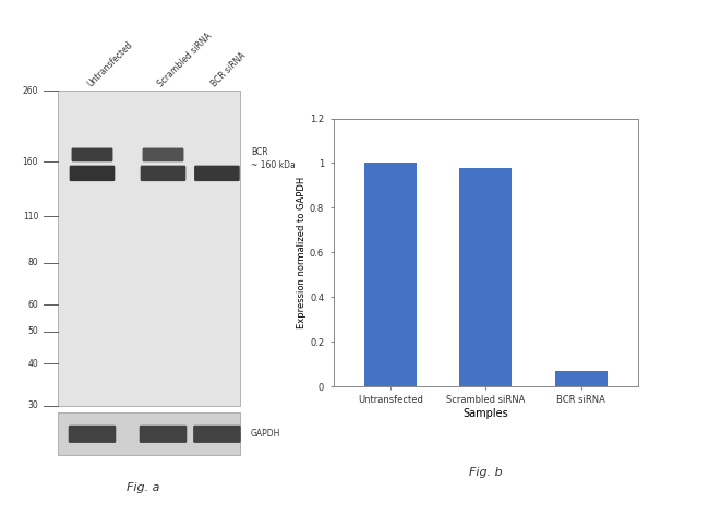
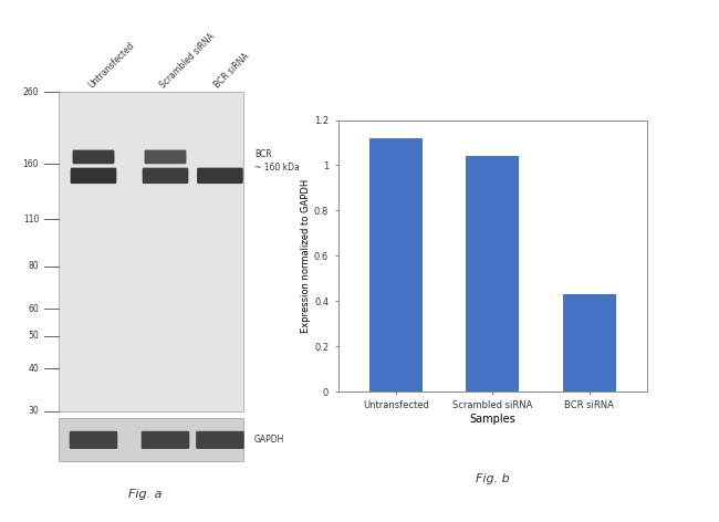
Untransfected: 1.00 -> 1.12
Scrambled siRNA: 0.98 -> 1.04
BCR siRNA: 0.07 -> 0.43
